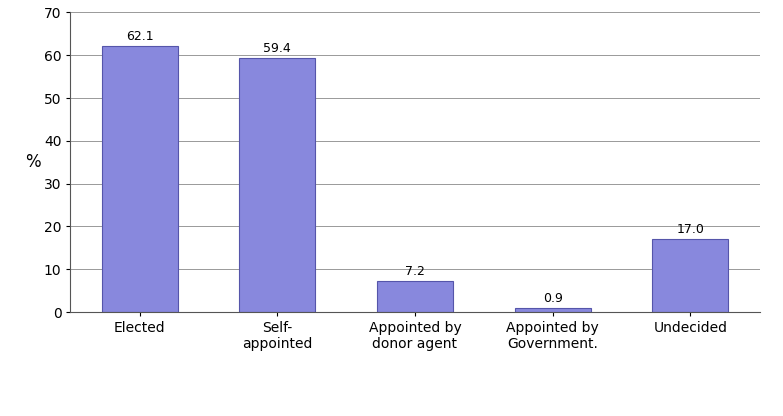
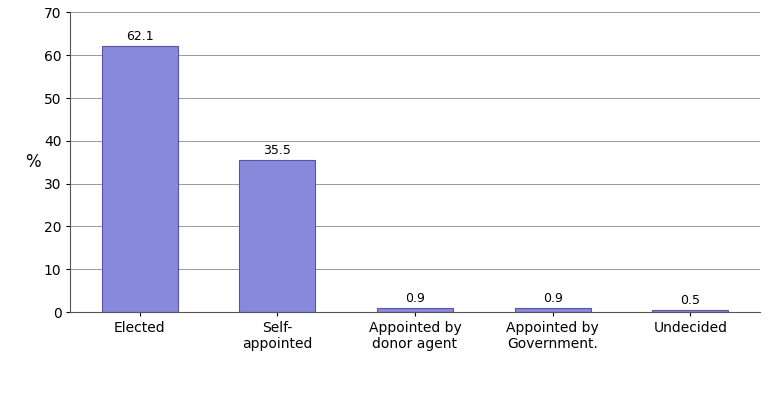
Self- appointed: 59.4 -> 35.5
Appointed by donor agent: 7.2 -> 0.9
Undecided: 17.0 -> 0.5
